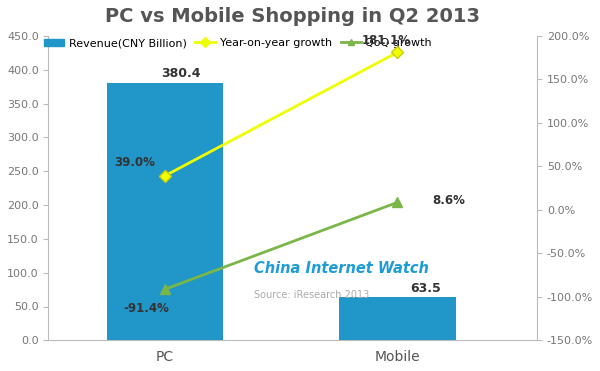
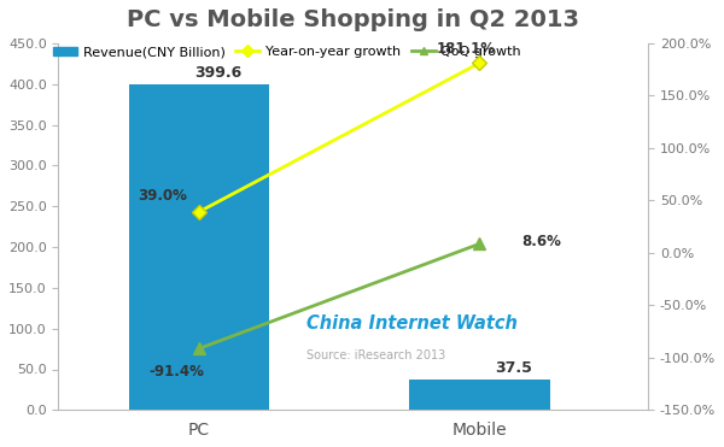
PC: 380.4 -> 399.6
Mobile: 63.5 -> 37.5
